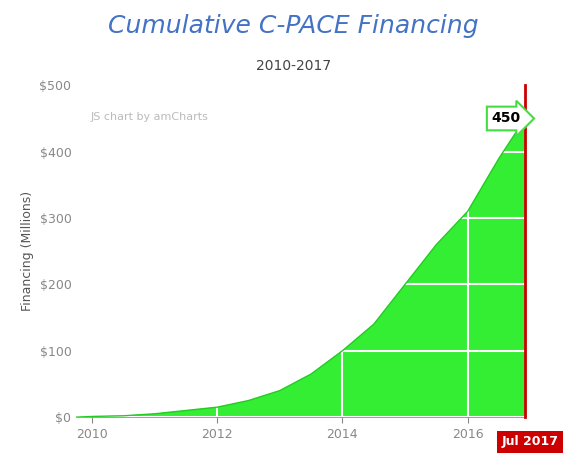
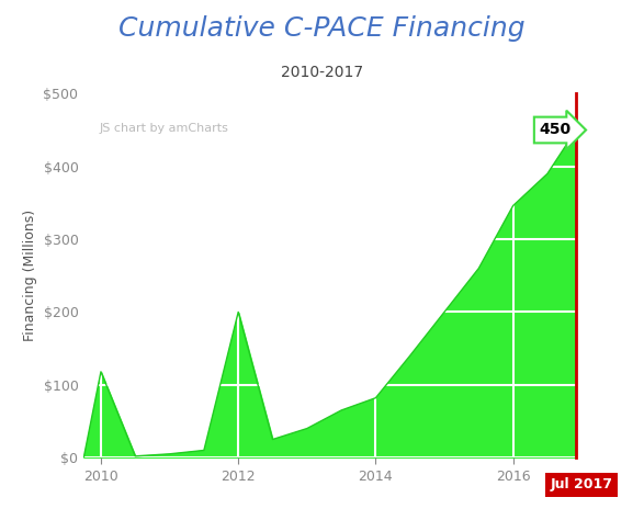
2010: $1 -> $118
2012: $15 -> $200
2014: $100 -> $82
2016: $310 -> $346
